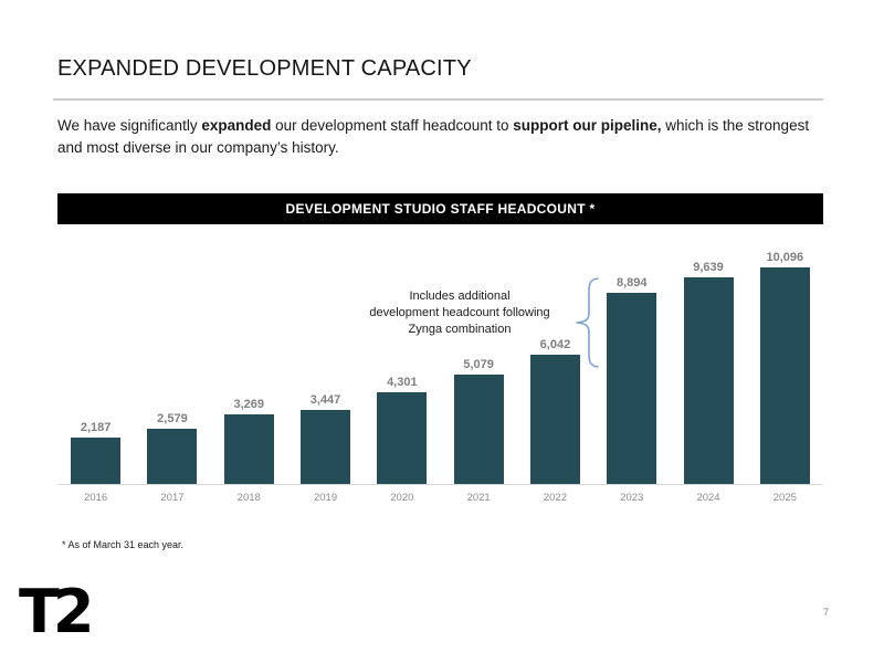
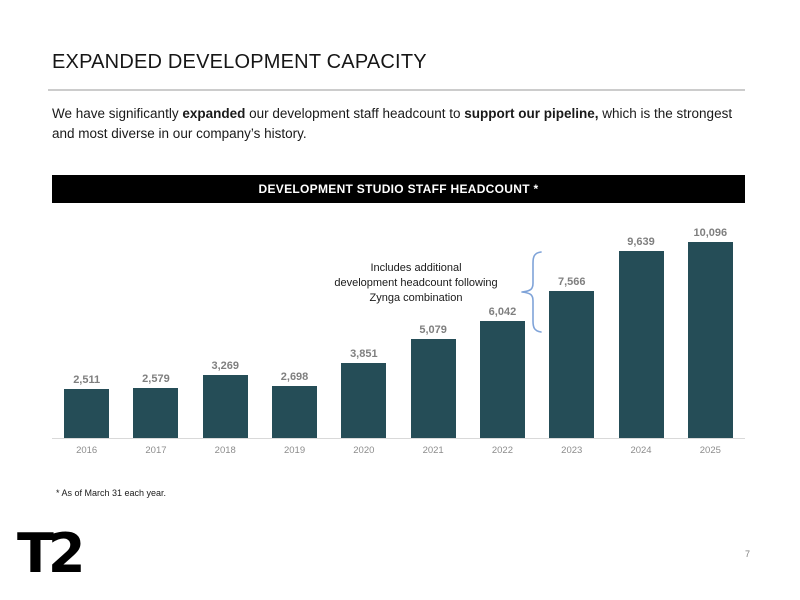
2016: 2,187 -> 2,511
2019: 3,447 -> 2,698
2020: 4,301 -> 3,851
2023: 8,894 -> 7,566
